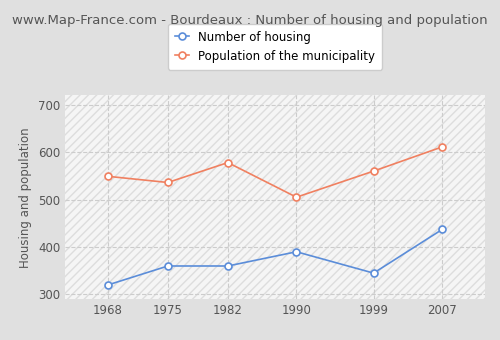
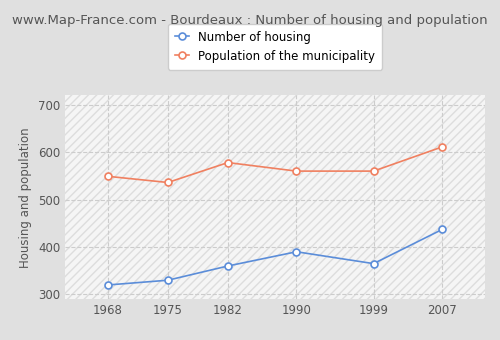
Number of housing/1975: 360 -> 330
Population of the municipality/1990: 505 -> 560
Number of housing/1999: 345 -> 365
